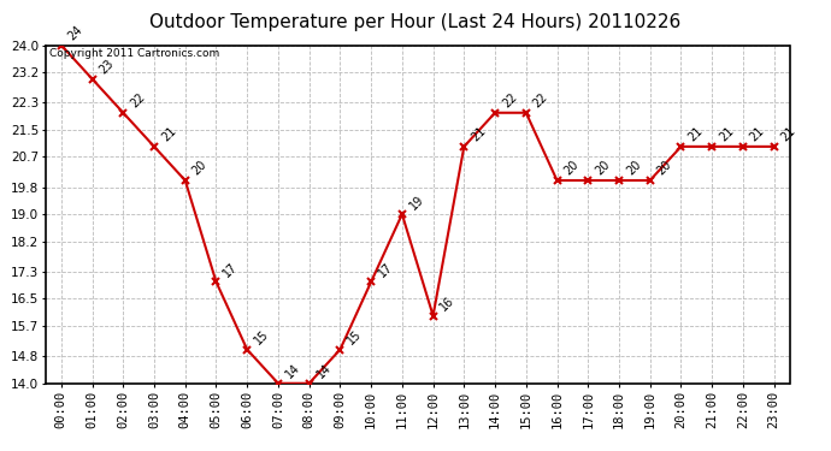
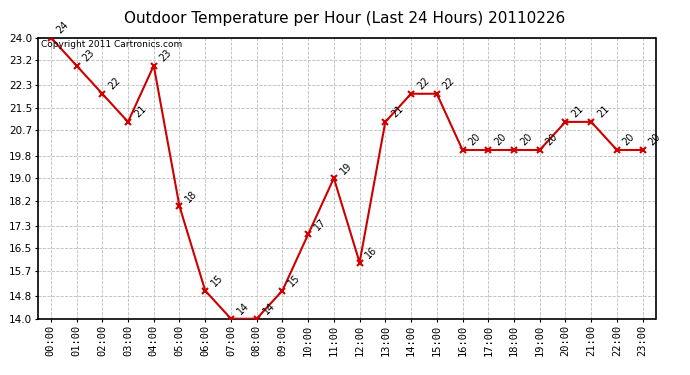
04:00: 20 -> 23
05:00: 17 -> 18
22:00: 21 -> 20
23:00: 21 -> 20
